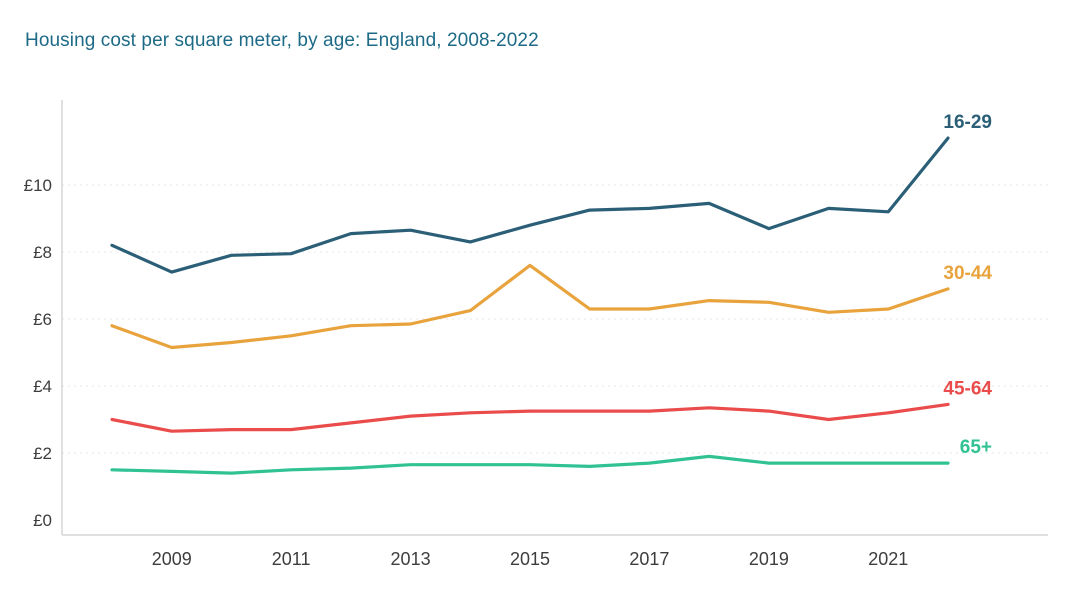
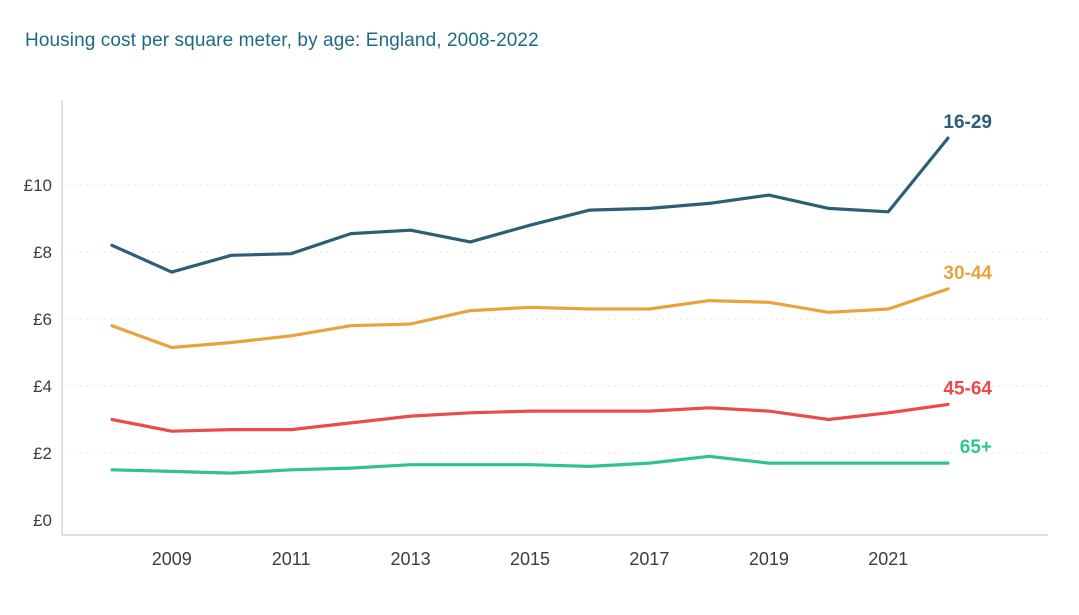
30-44/2015: £7.6 -> £6.3
16-29/2019: £8.7 -> £9.7
